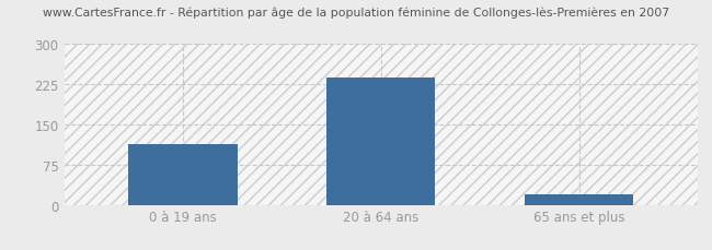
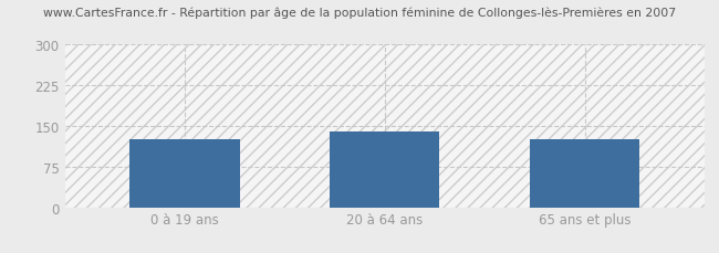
0 à 19 ans: 113 -> 125
20 à 64 ans: 238 -> 140
65 ans et plus: 20 -> 125
